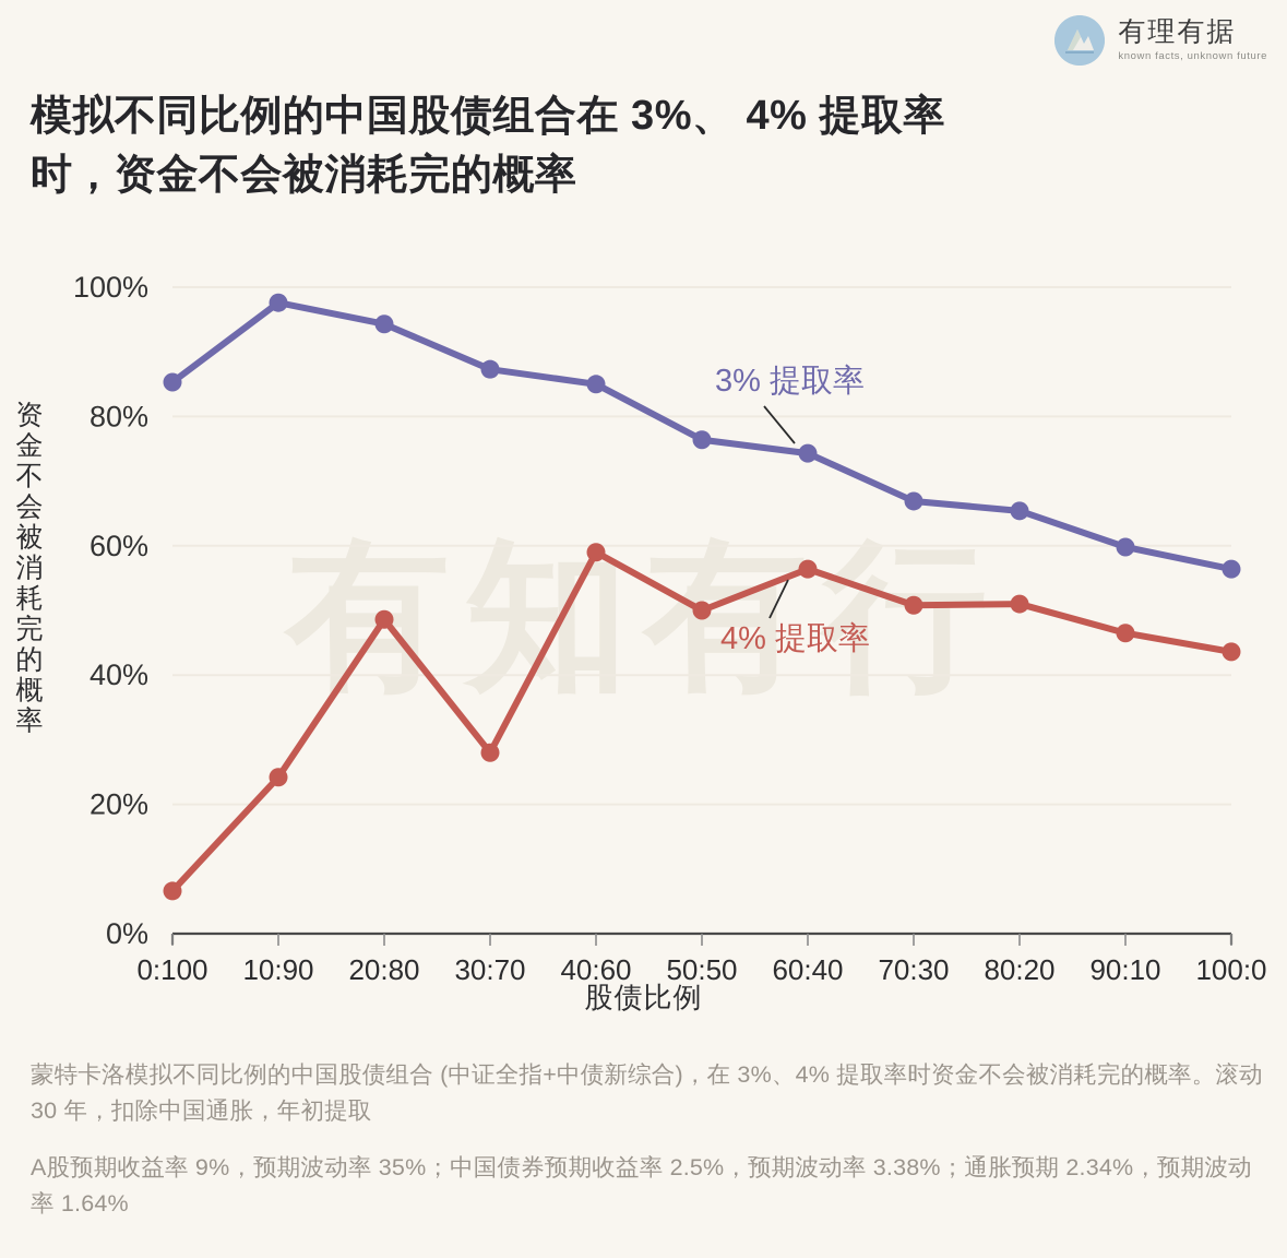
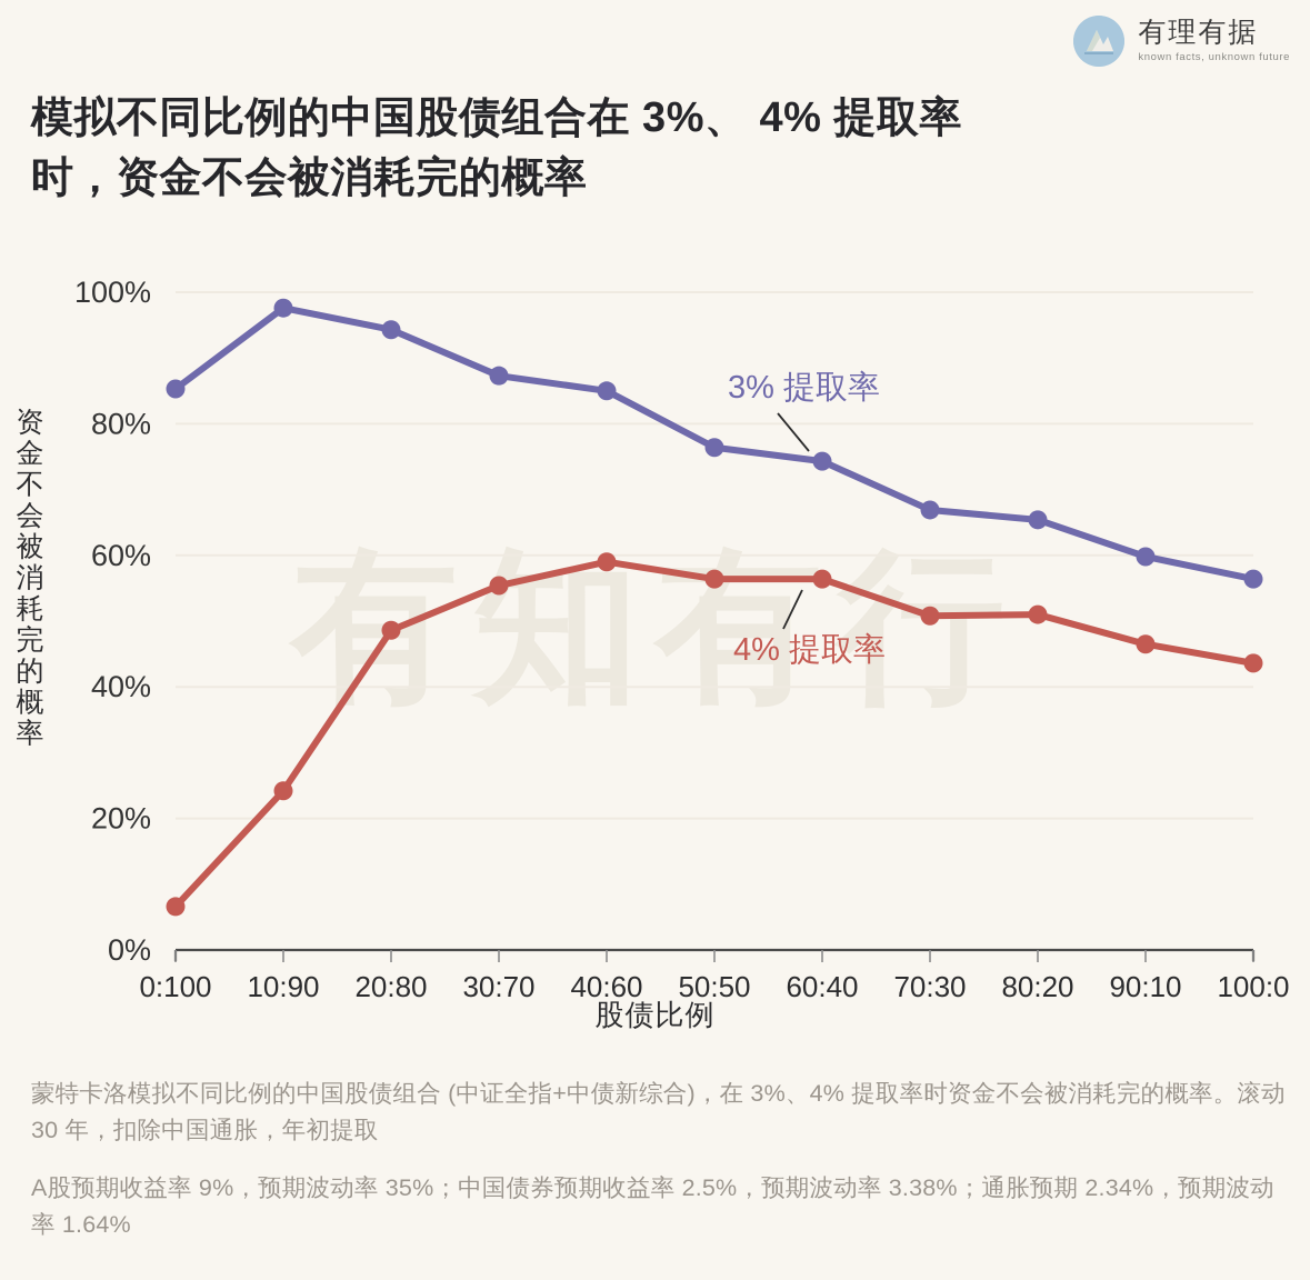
4% 提取率/30:70: 28% -> 55%
4% 提取率/50:50: 50% -> 56%
